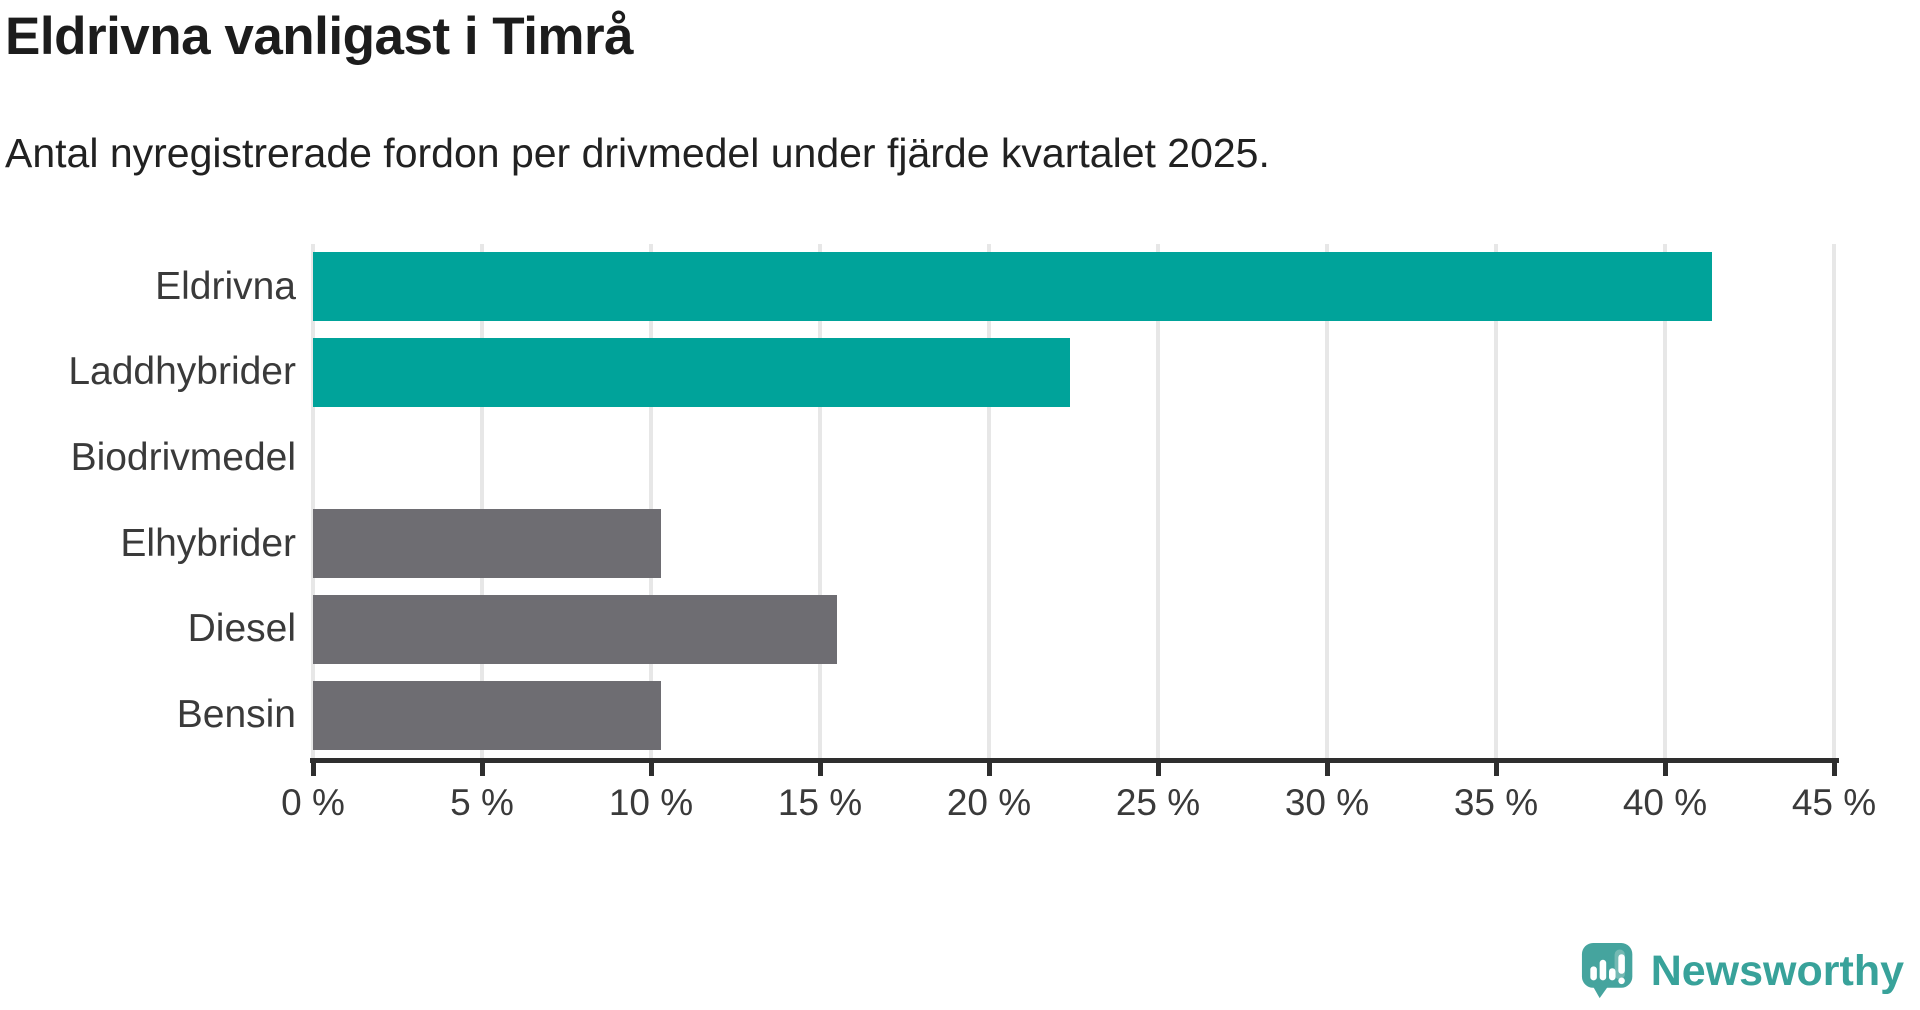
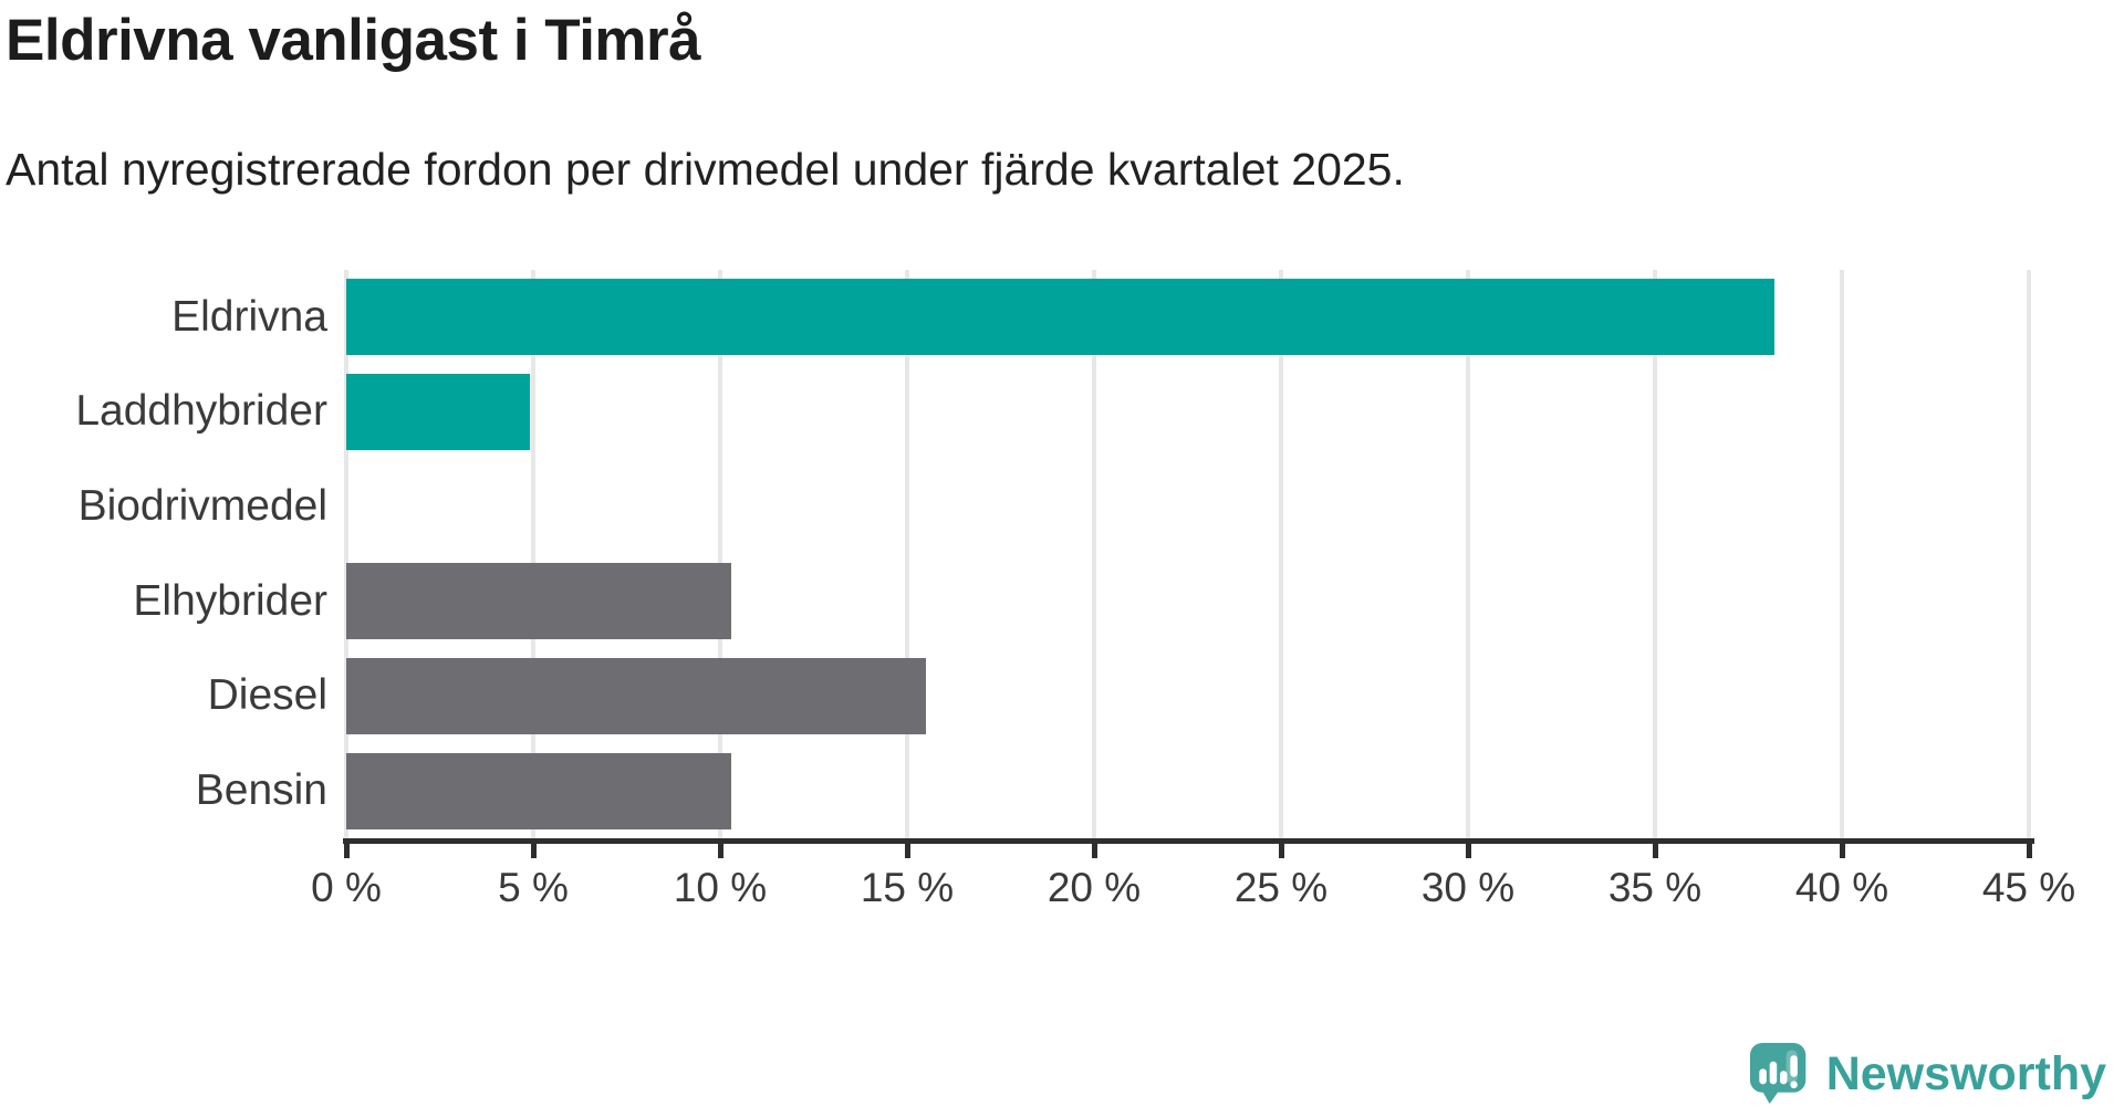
Eldrivna: 41.4% -> 38.2%
Laddhybrider: 22.4% -> 4.9%
